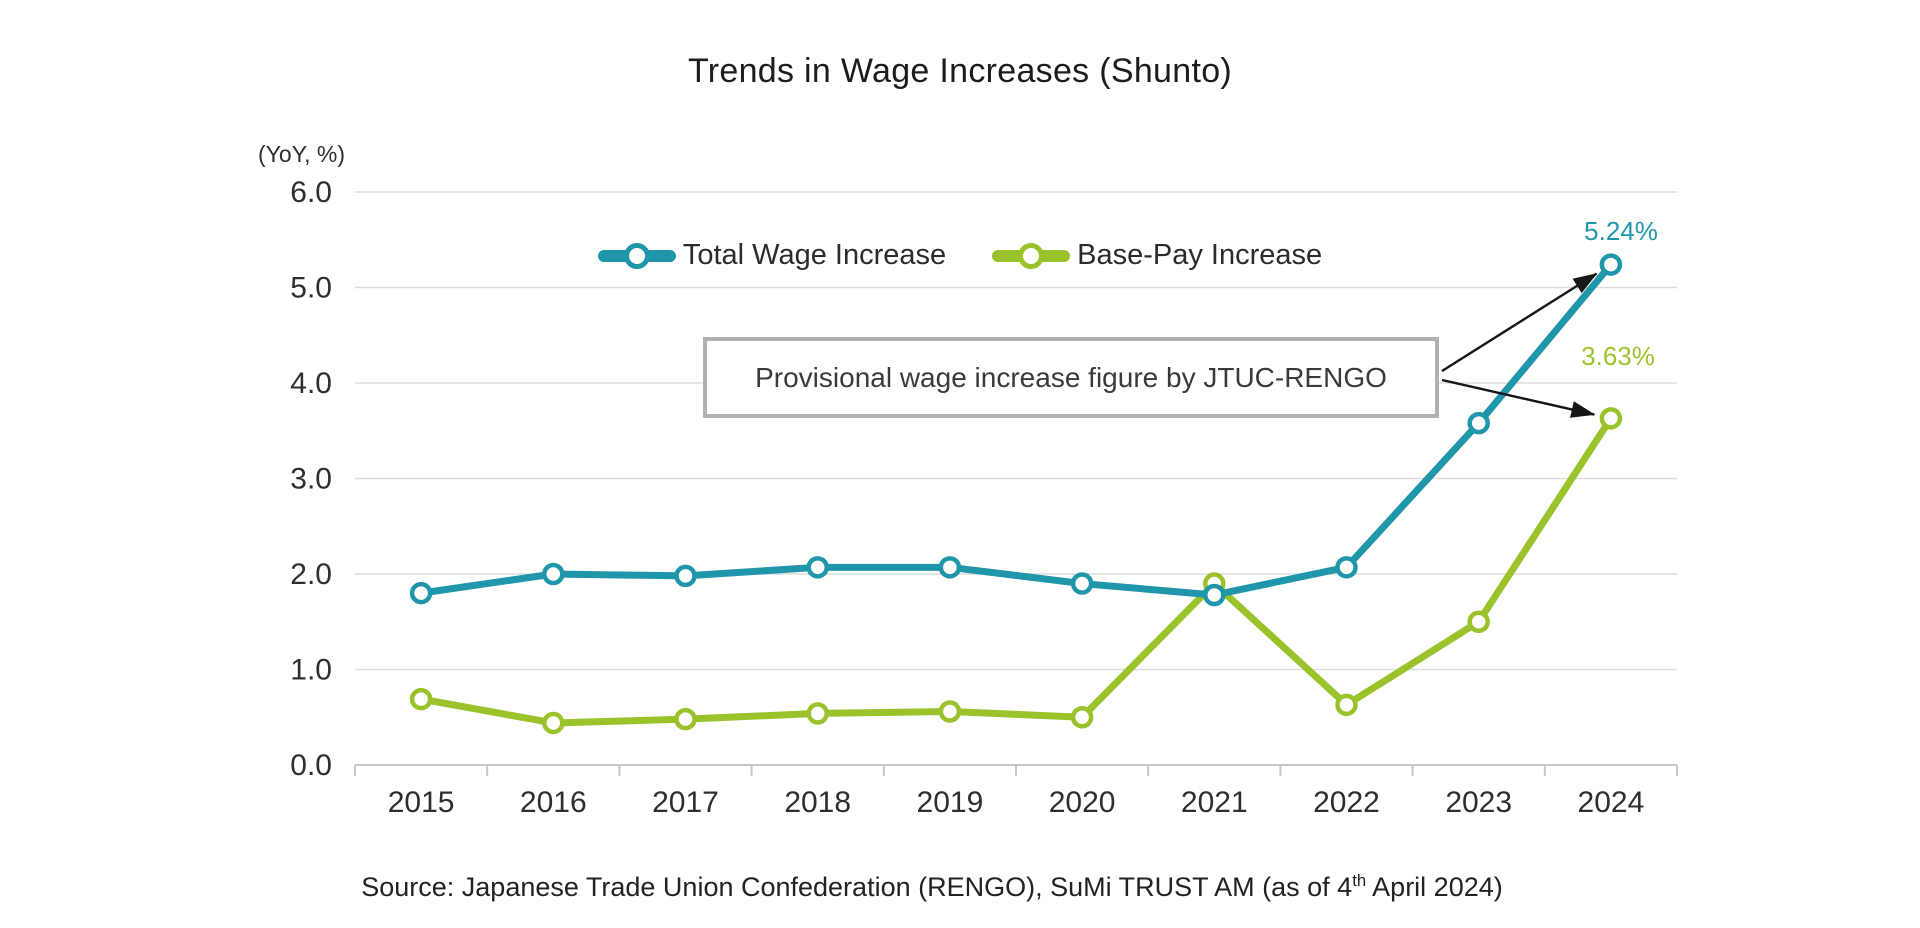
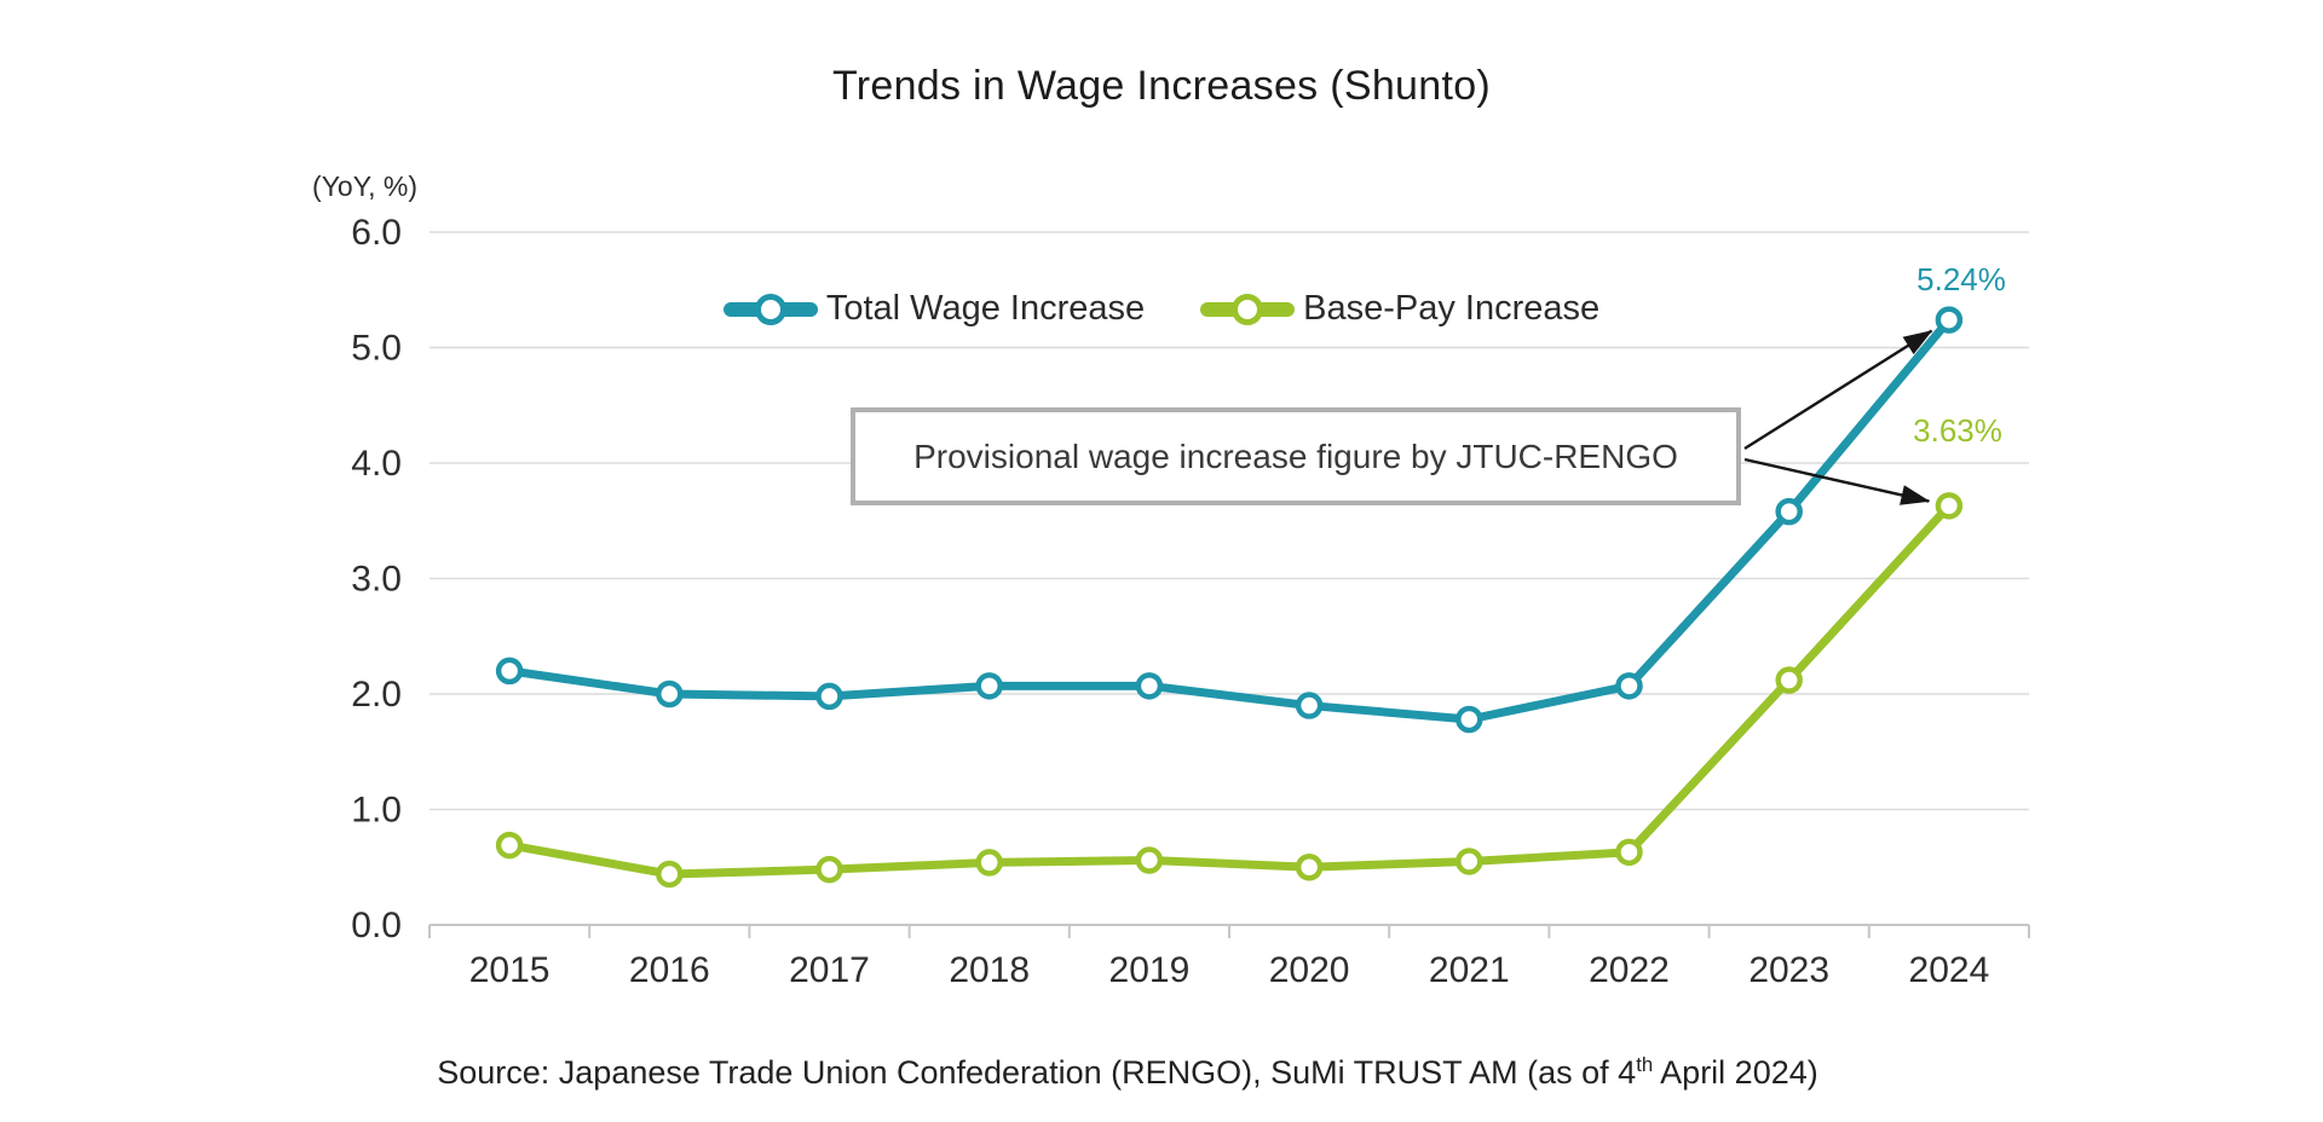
Total Wage Increase/2015: 1.8 -> 2.2
Base-Pay Increase/2021: 1.9 -> 0.6
Base-Pay Increase/2023: 1.5 -> 2.1
